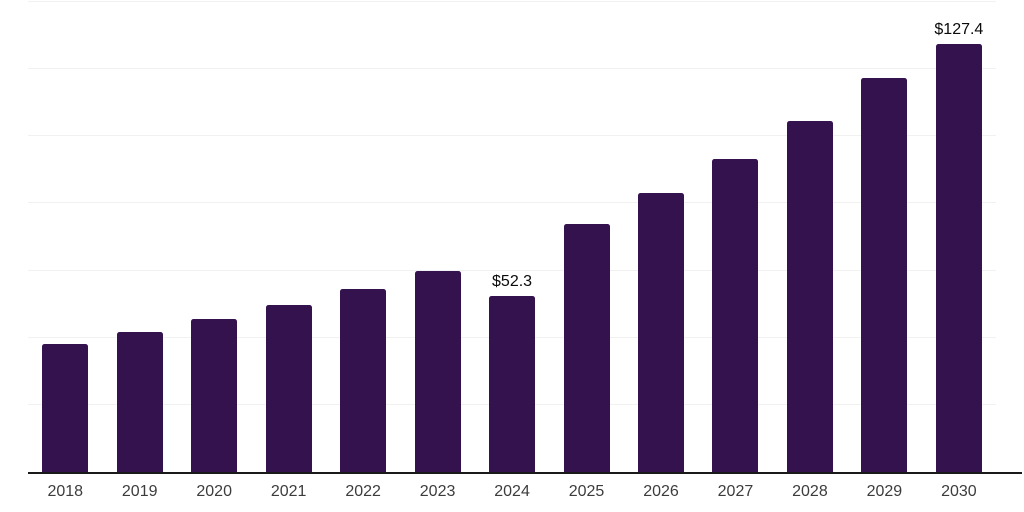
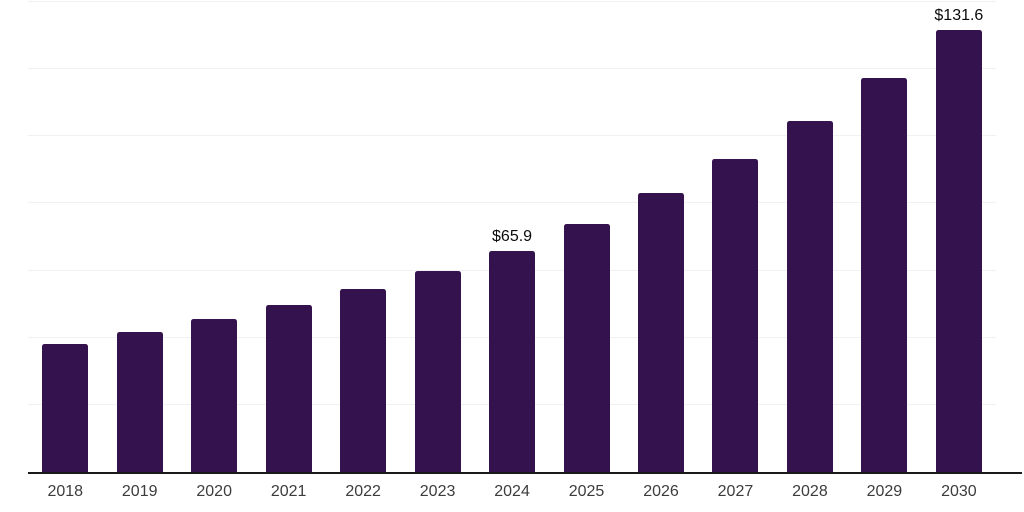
2024: $52.3 -> $65.9
2030: $127.4 -> $131.6
